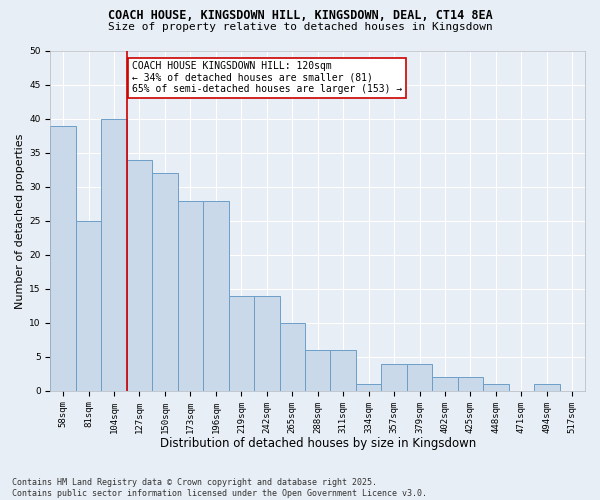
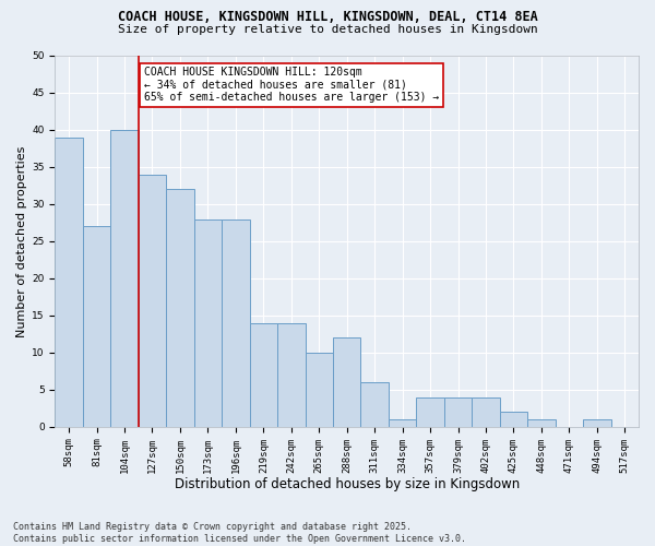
81sqm: 25 -> 27
288sqm: 6 -> 12
402sqm: 2 -> 4
